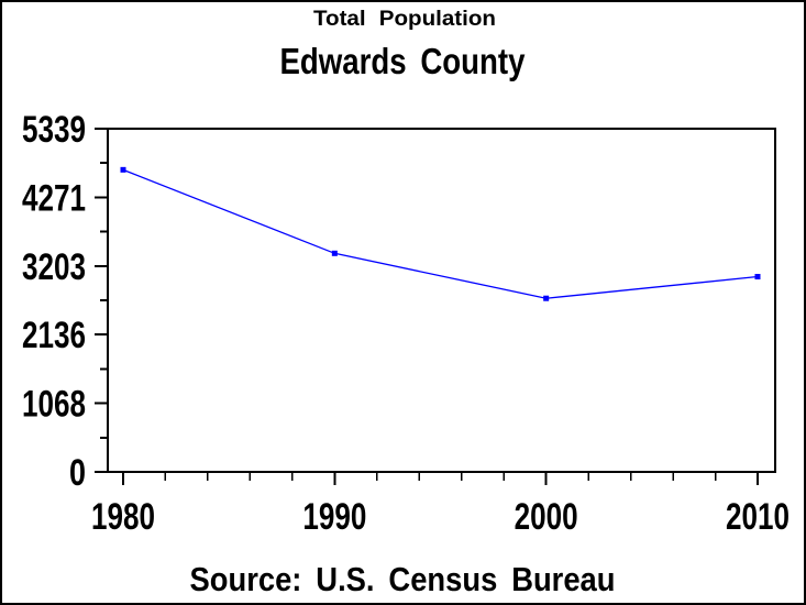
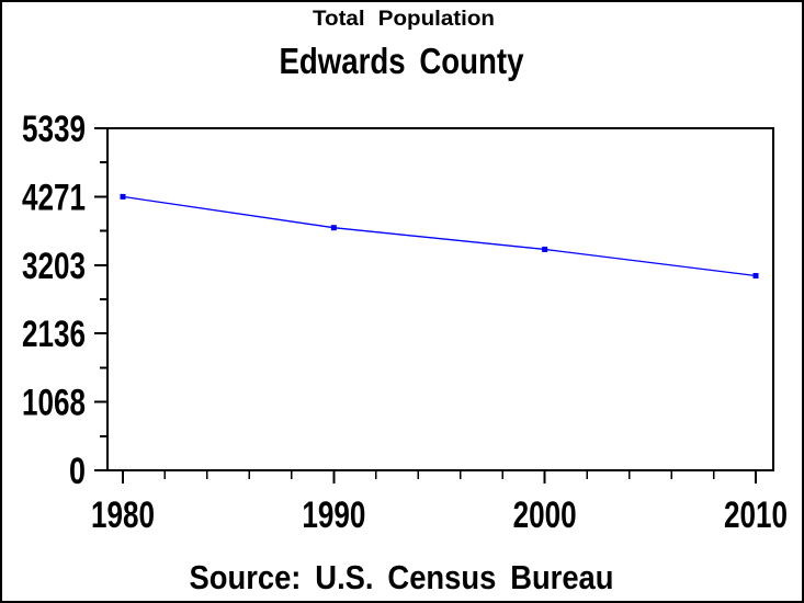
1980: 4700 -> 4300
1990: 3400 -> 3800
2000: 2700 -> 3400
